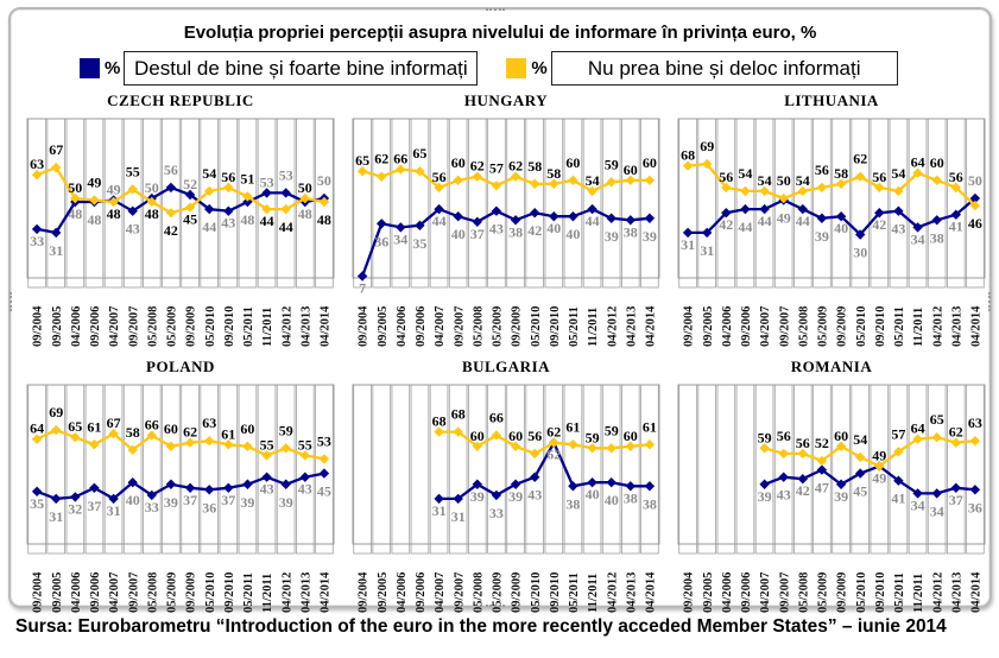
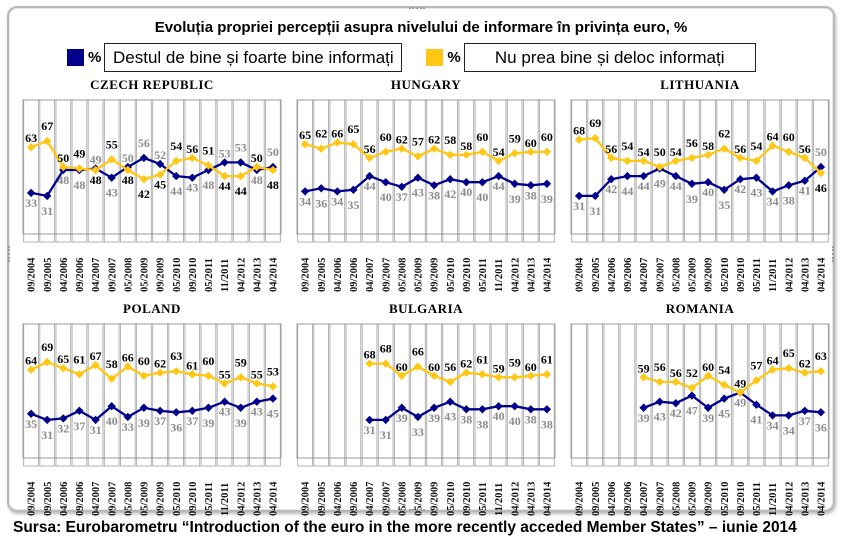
HUNGARY/Destul de bine și foarte bine informați/09/2004: 7 -> 34
LITHUANIA/Destul de bine și foarte bine informați/05/2010: 30 -> 35
BULGARIA/Destul de bine și foarte bine informați/09/2010: 62 -> 38
